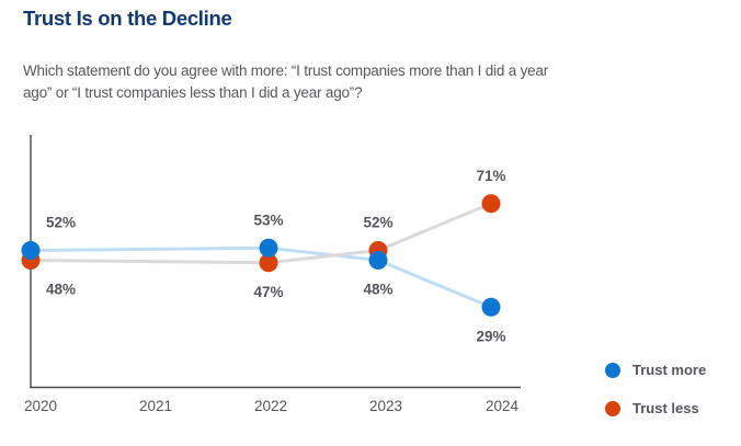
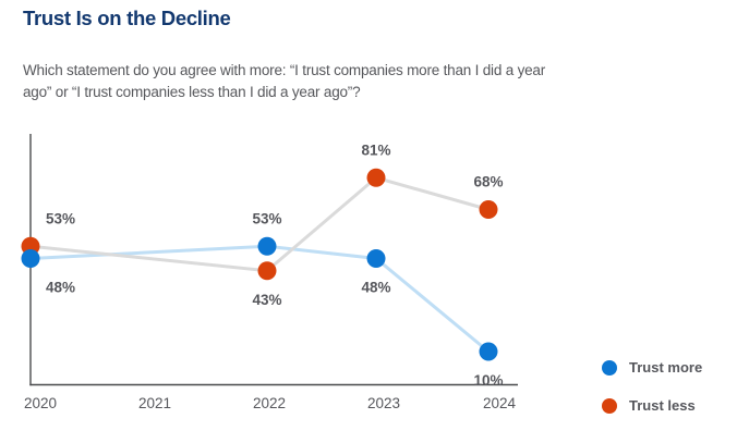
Trust more/2020: 52% -> 48%
Trust less/2020: 48% -> 53%
Trust less/2022: 47% -> 43%
Trust less/2023: 52% -> 81%
Trust more/2024: 29% -> 10%
Trust less/2024: 71% -> 68%
